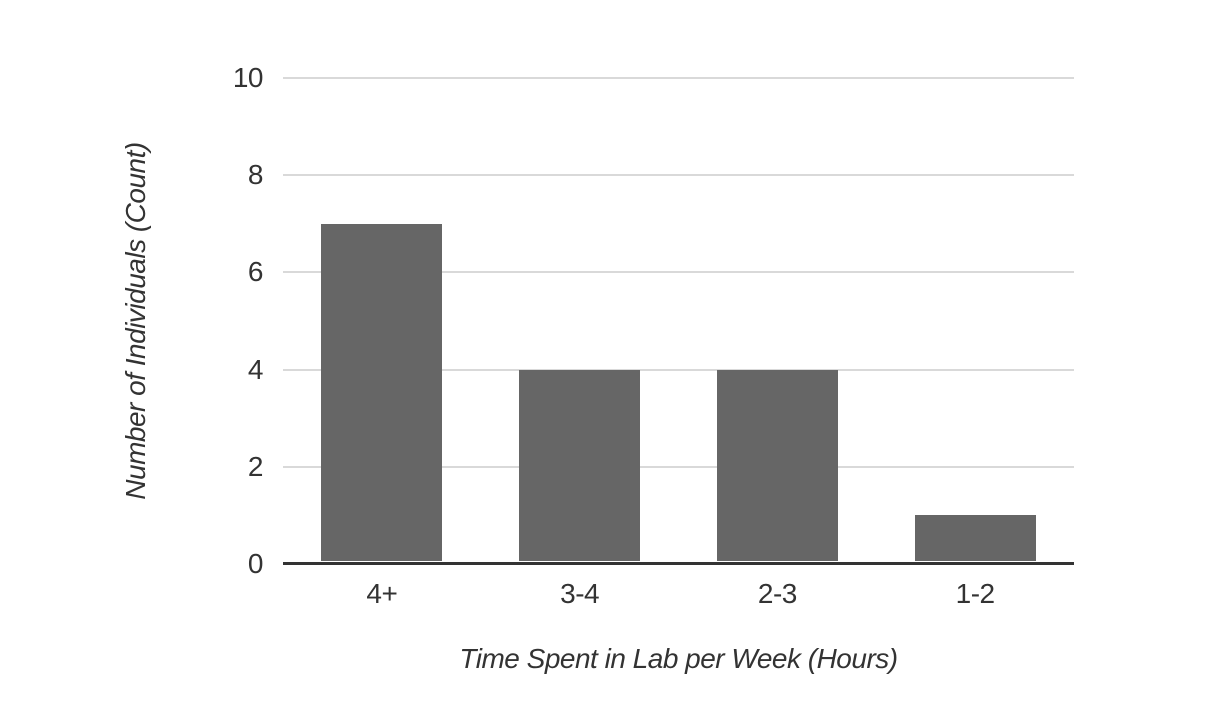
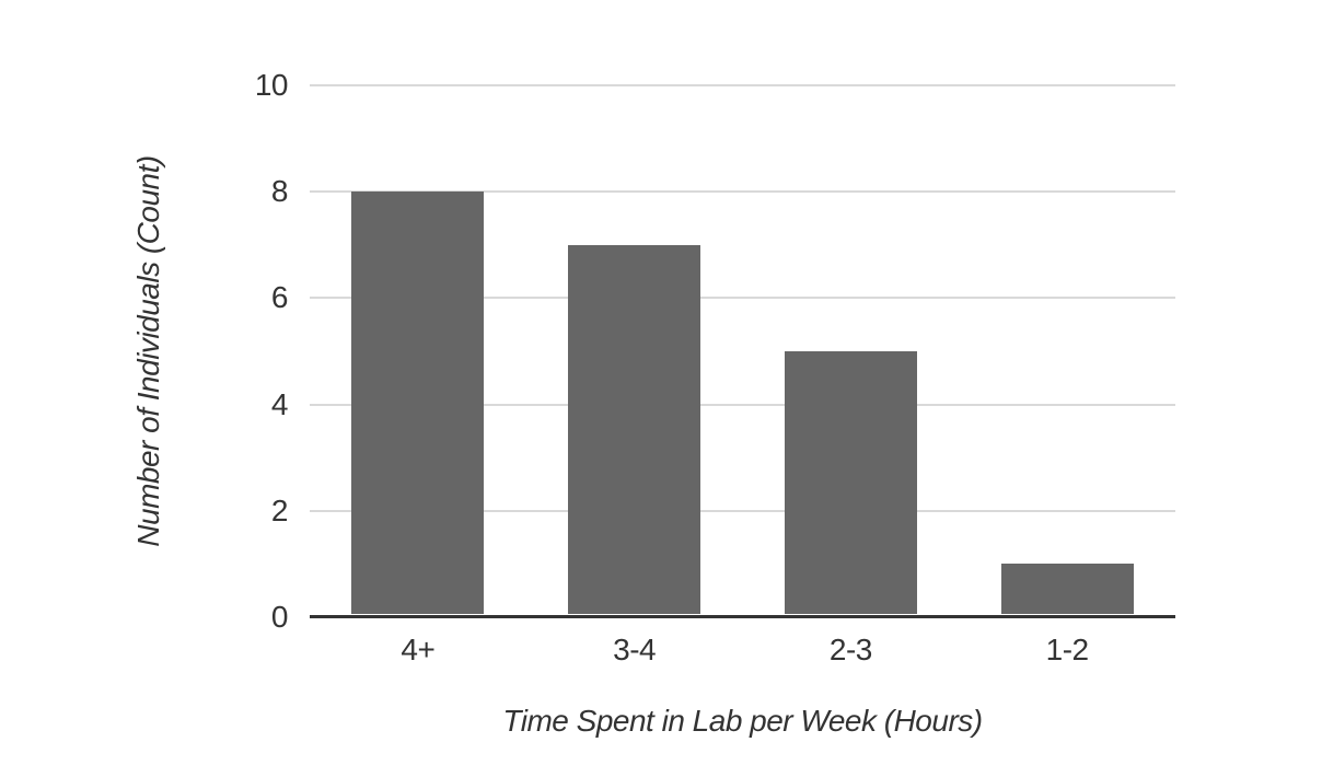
4+: 7 -> 8
3-4: 4 -> 7
2-3: 4 -> 5
